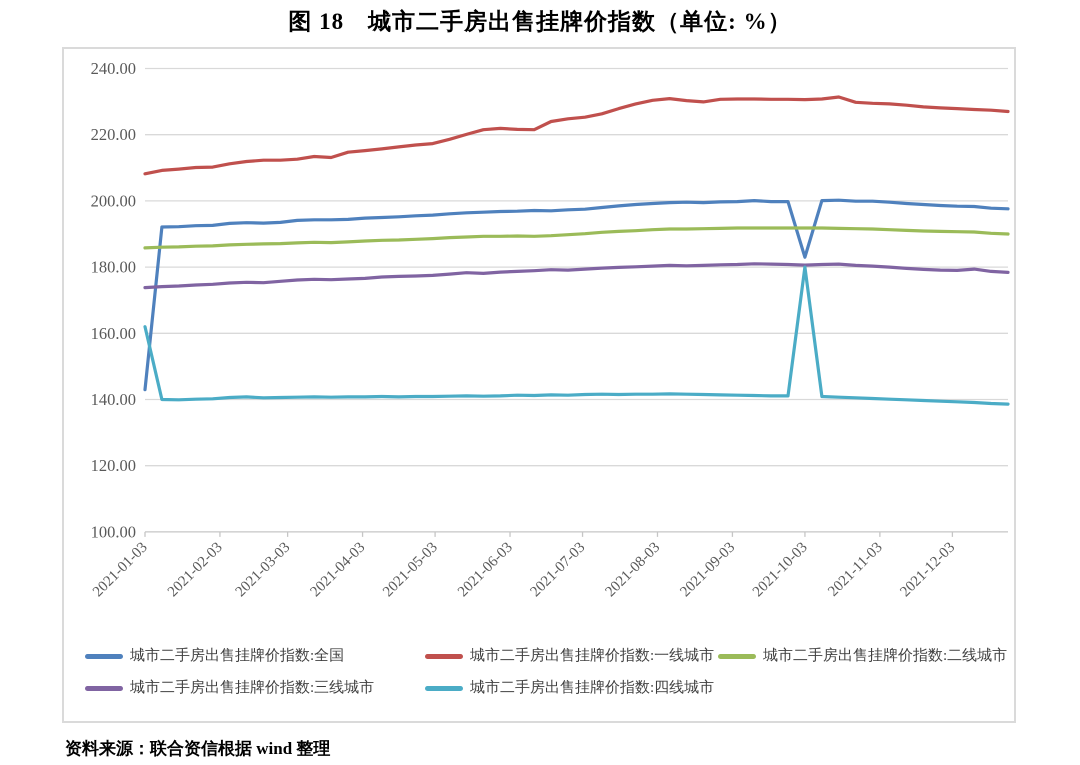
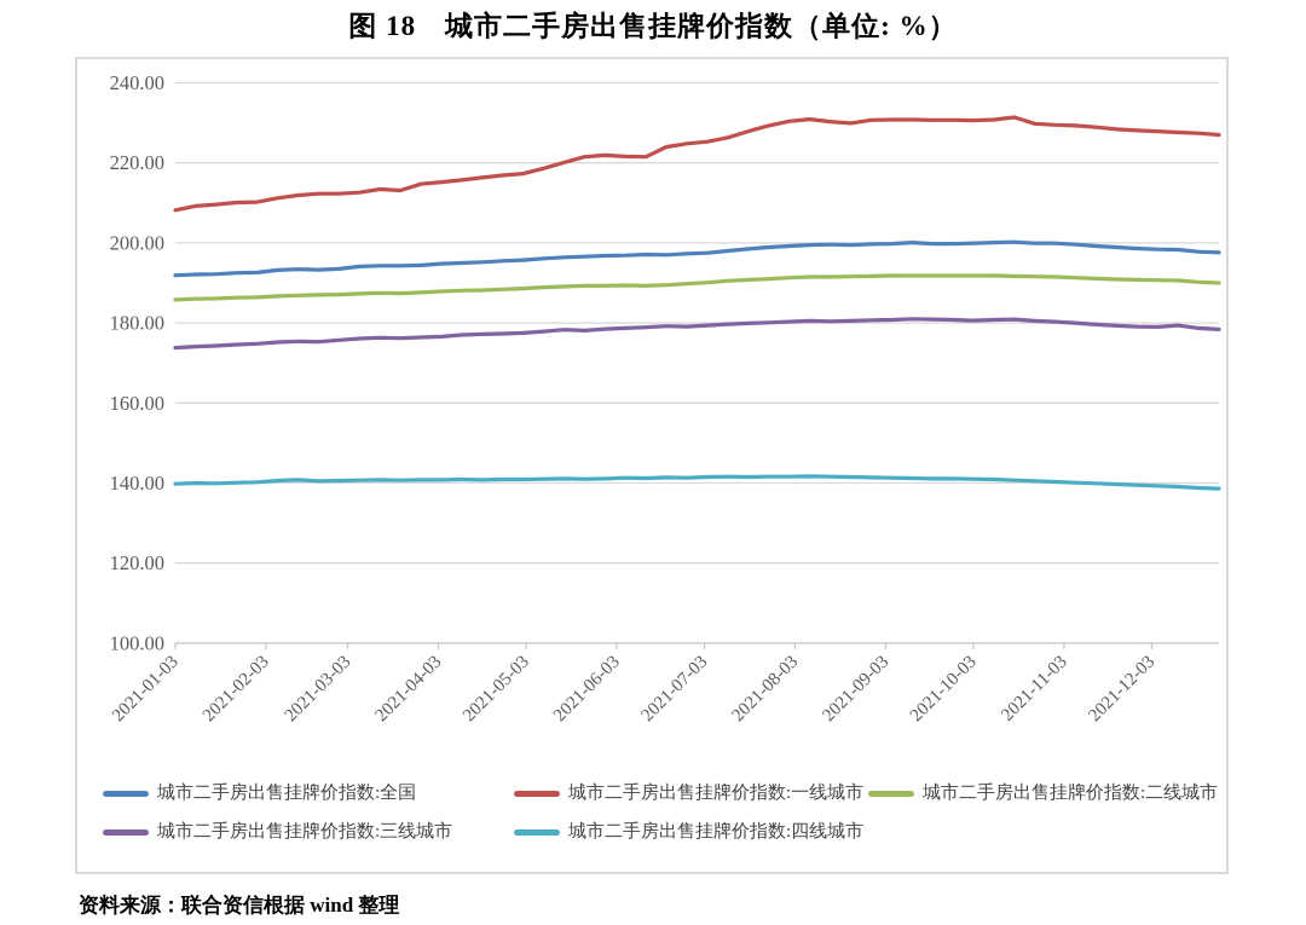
城市二手房出售挂牌价指数:全国/2021-01-03: 143 -> 192
城市二手房出售挂牌价指数:四线城市/2021-01-03: 162 -> 140
城市二手房出售挂牌价指数:全国/2021-10-03: 183 -> 200
城市二手房出售挂牌价指数:四线城市/2021-10-03: 180 -> 141
